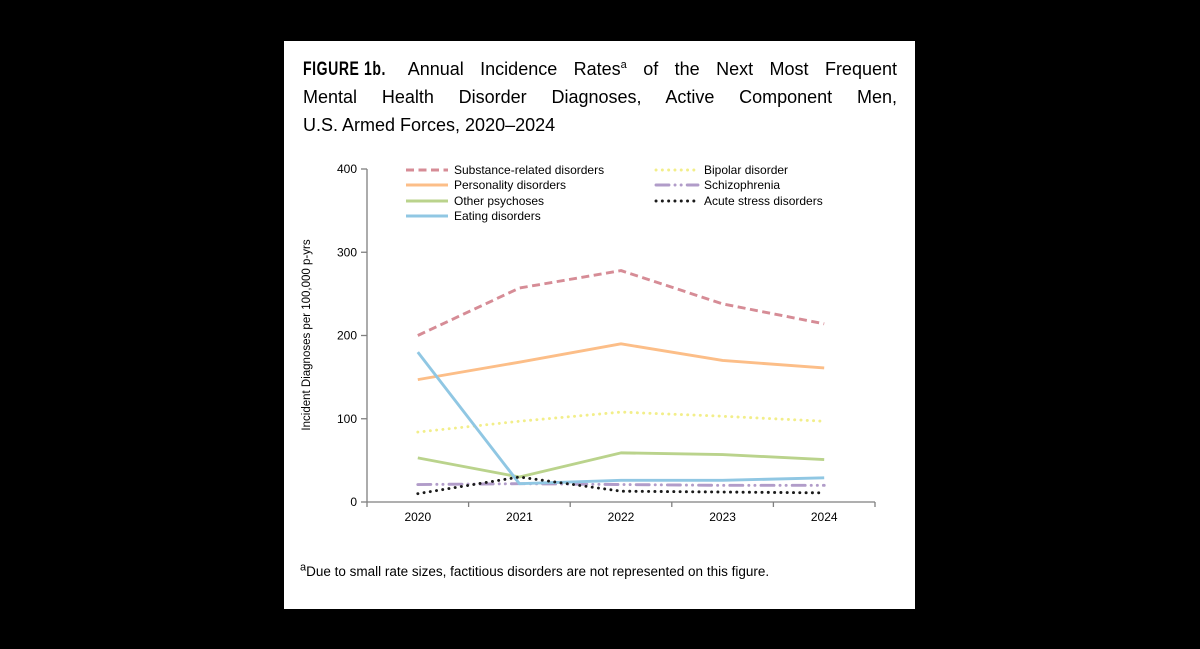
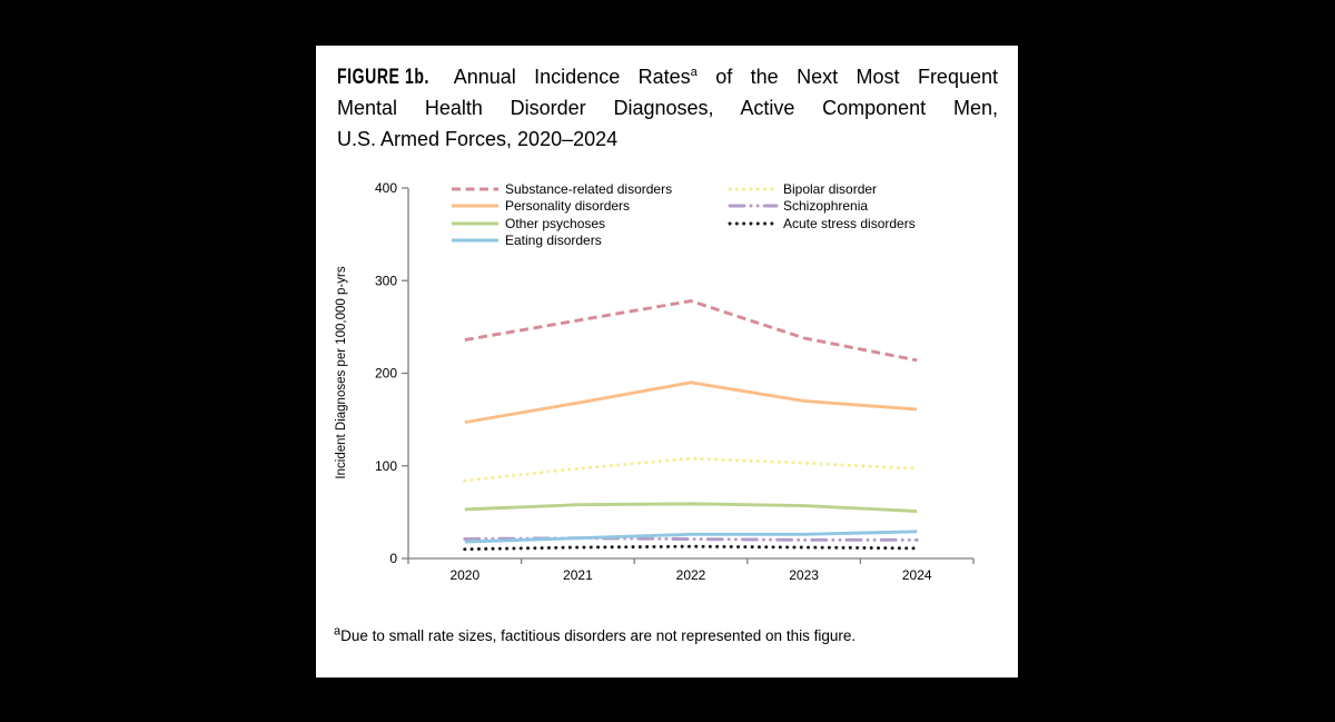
Substance-related disorders/2020: 200 -> 240
Eating disorders/2020: 180 -> 20
Other psychoses/2021: 30 -> 60
Acute stress disorders/2021: 30 -> 10
